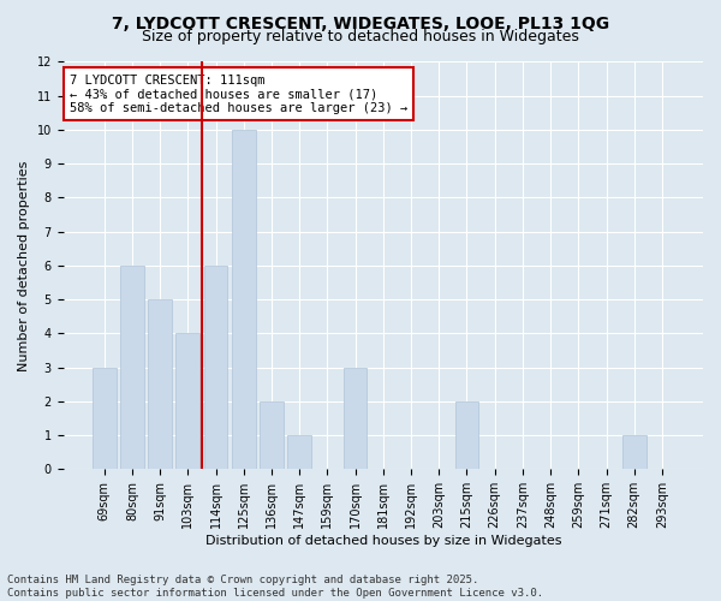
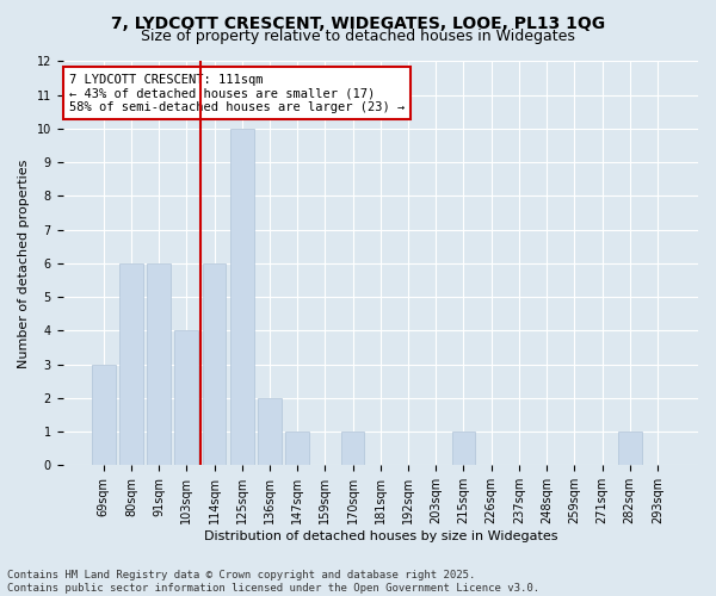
91sqm: 5 -> 6
170sqm: 3 -> 1
215sqm: 2 -> 1
